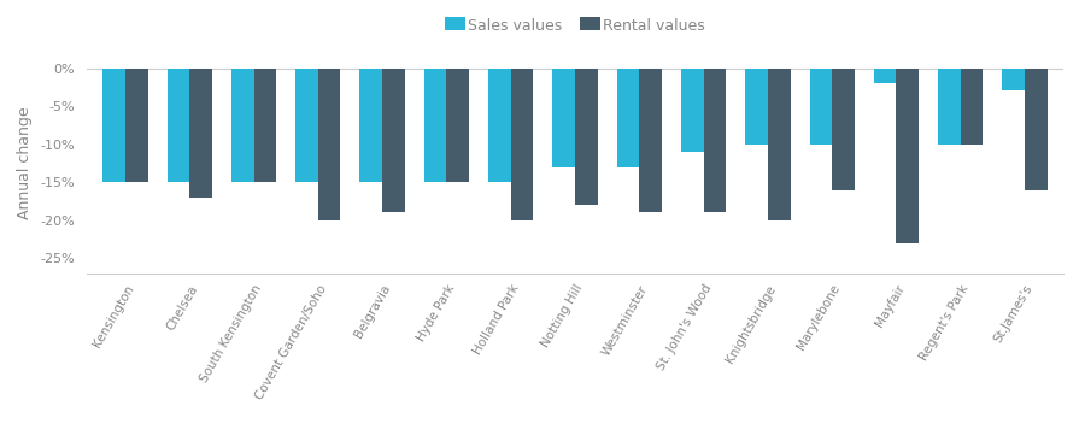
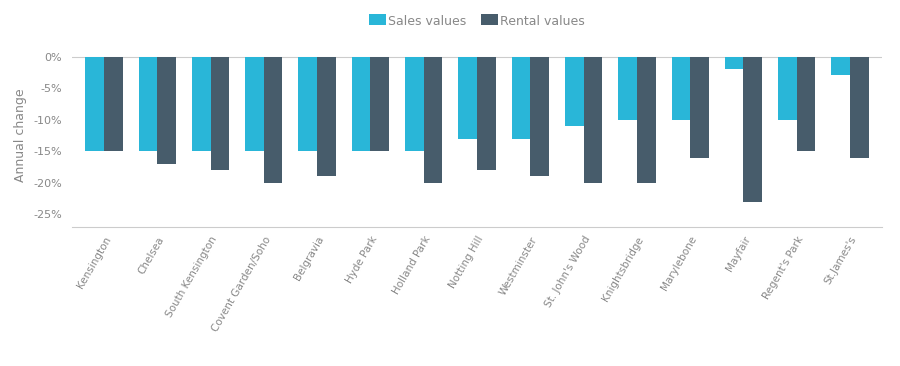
Rental values/South Kensington: -15% -> -18%
Rental values/St. John's Wood: -19% -> -20%
Rental values/Regent's Park: -10% -> -15%
